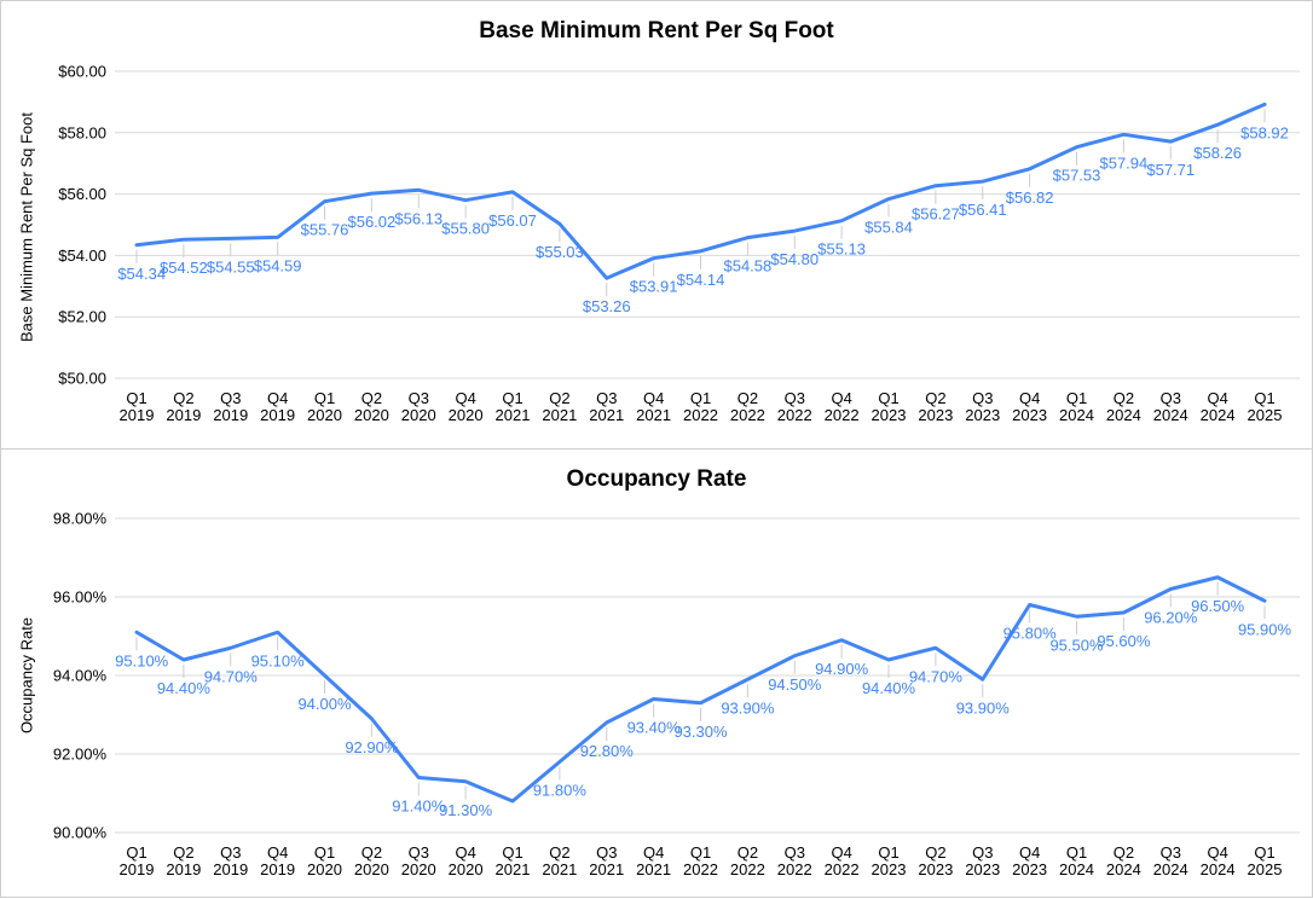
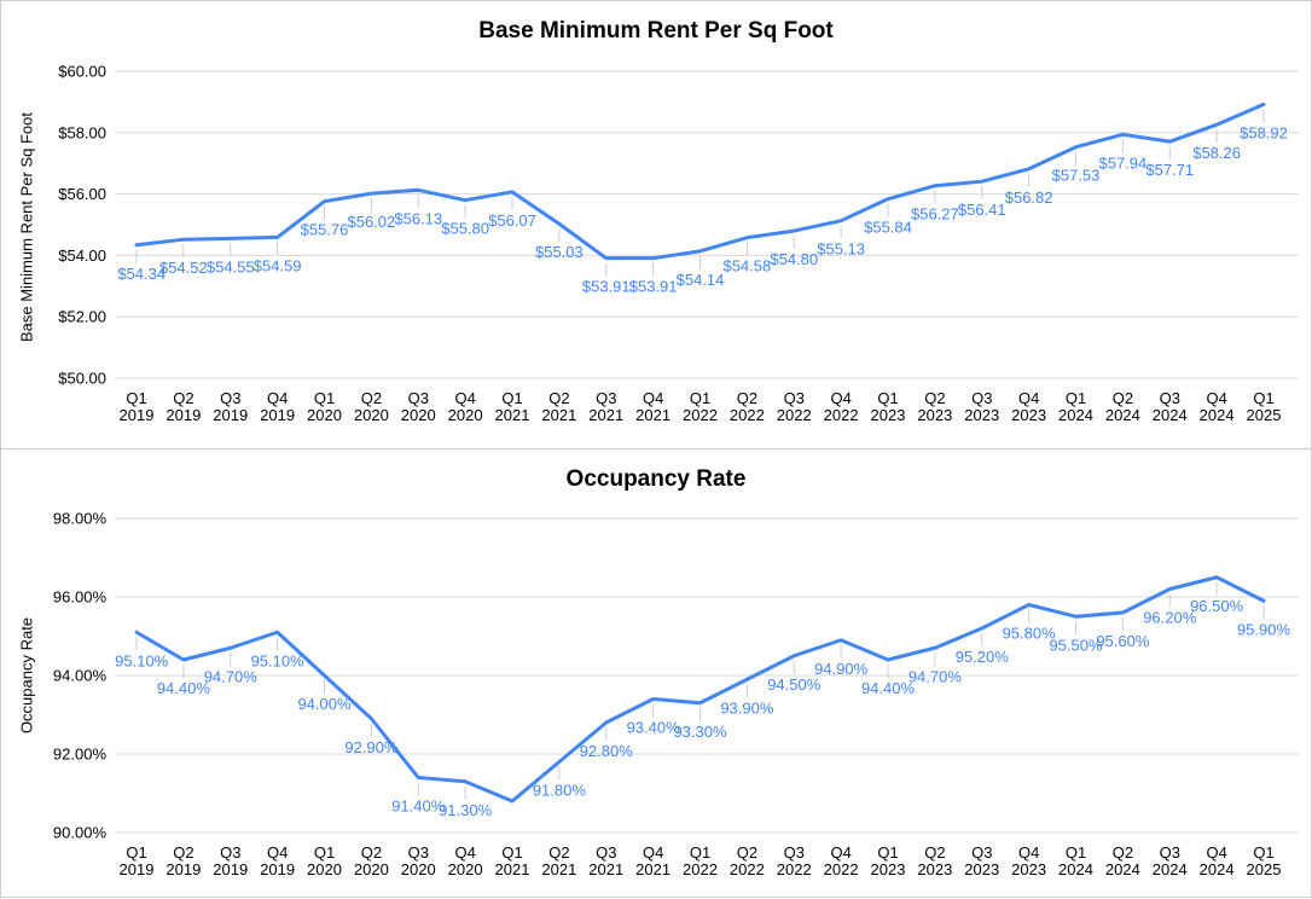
Base Minimum Rent Per Sq Foot/Q3 2021: $53.26 -> $53.91
Occupancy Rate/Q3 2023: 93.90% -> 95.20%
